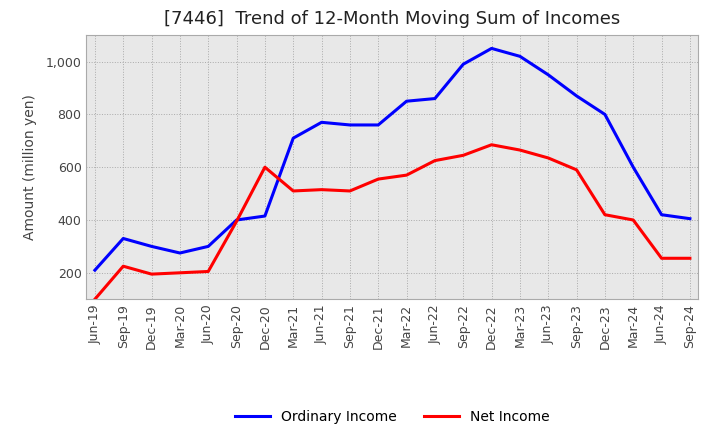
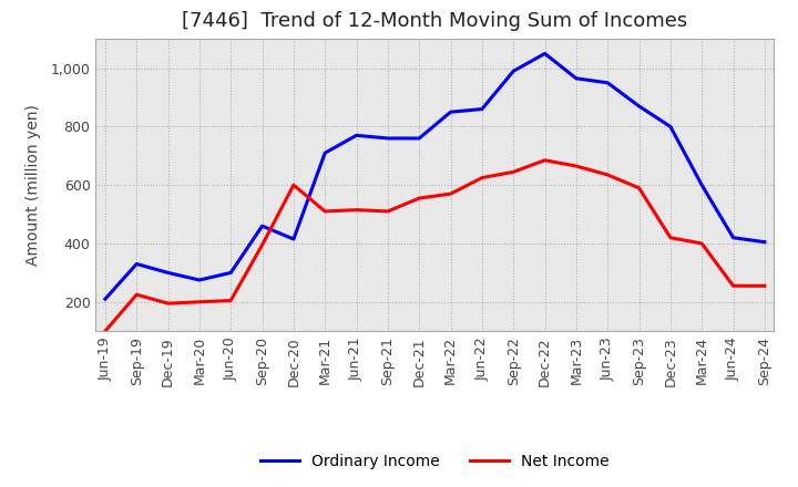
Ordinary Income/Sep-20: 400 -> 460
Ordinary Income/Mar-23: 1,020 -> 965
